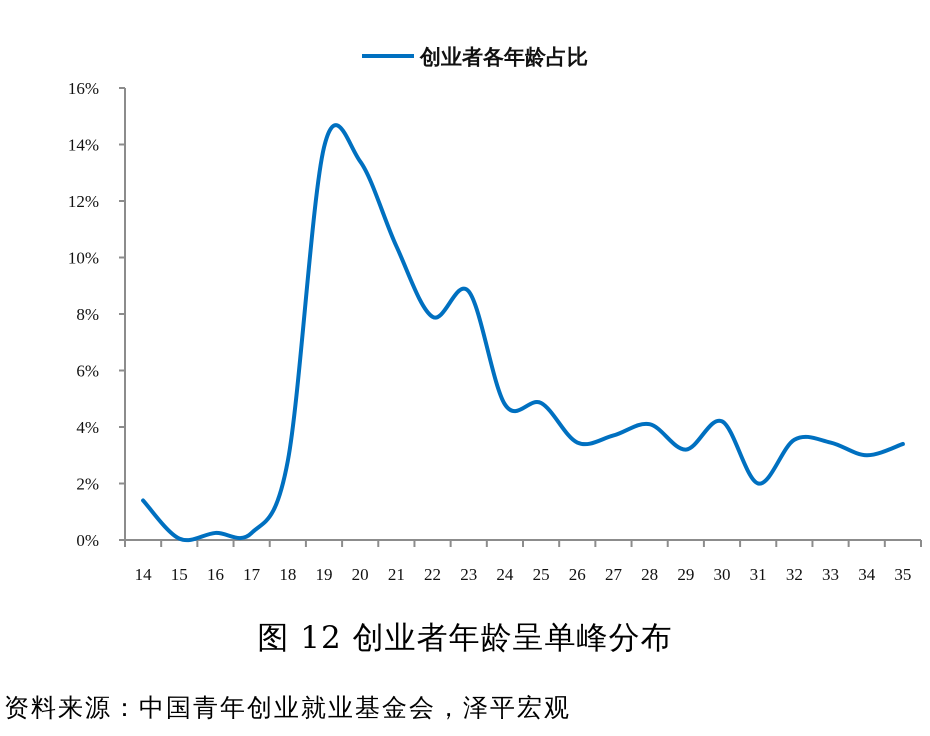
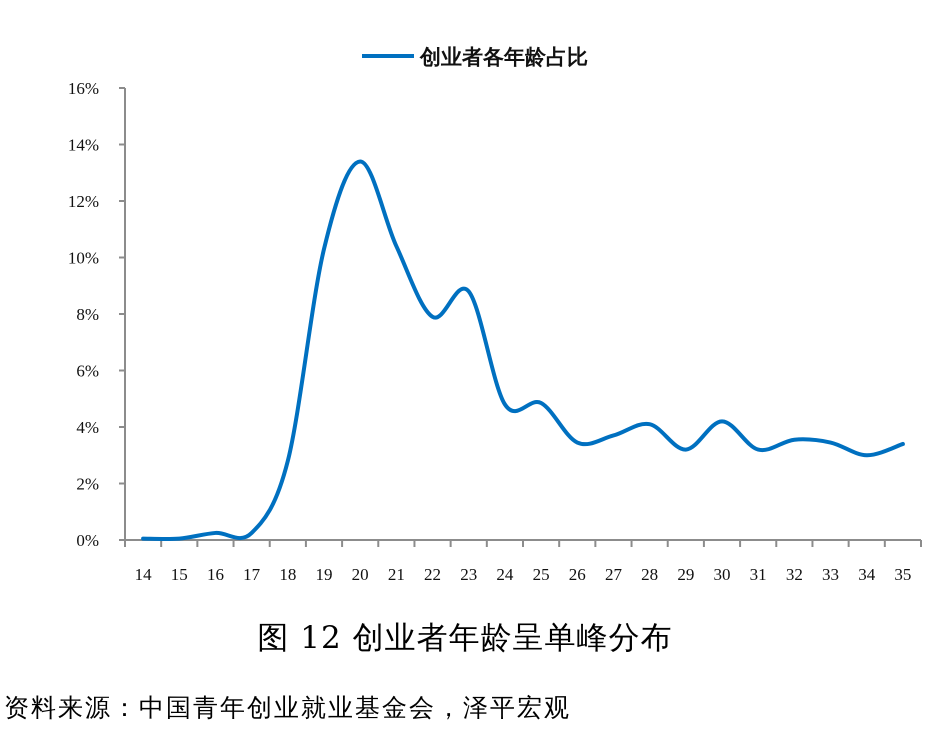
14: 1.4% -> 0.1%
19: 13.9% -> 10.3%
31: 2.0% -> 3.2%
